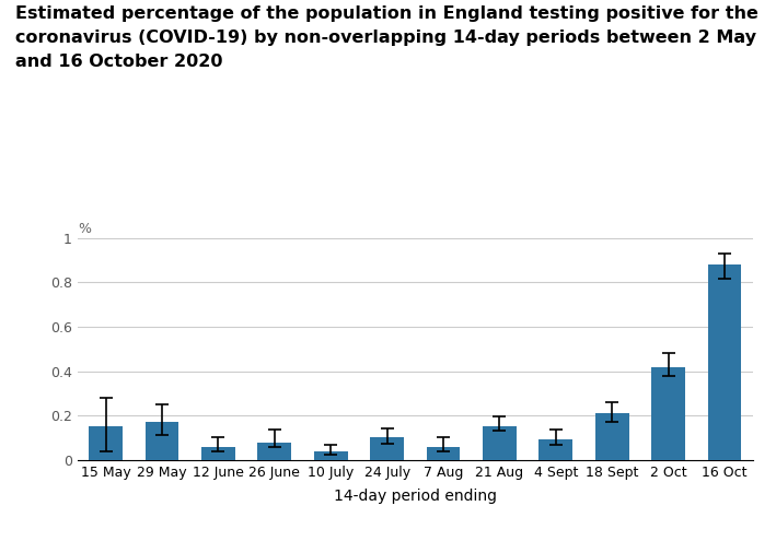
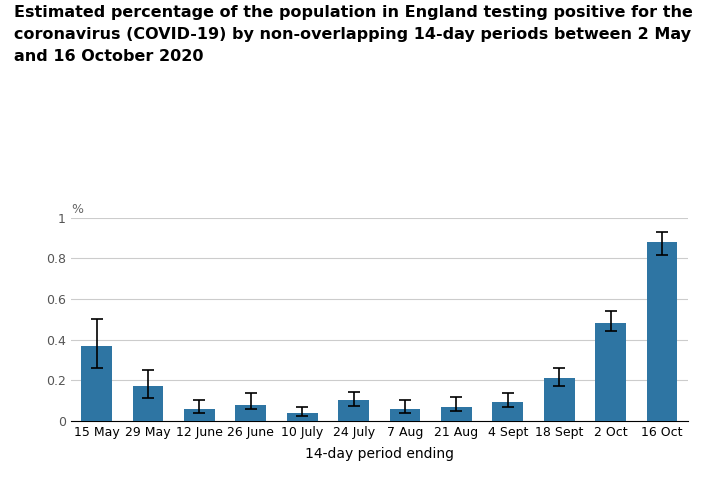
15 May: 0.15 -> 0.37
21 Aug: 0.15 -> 0.07
2 Oct: 0.42 -> 0.48
